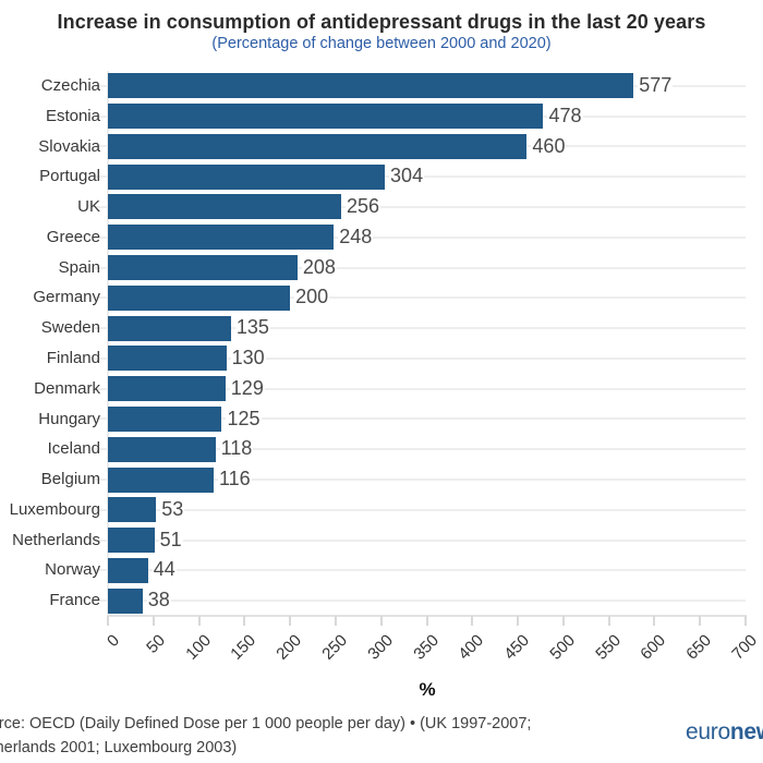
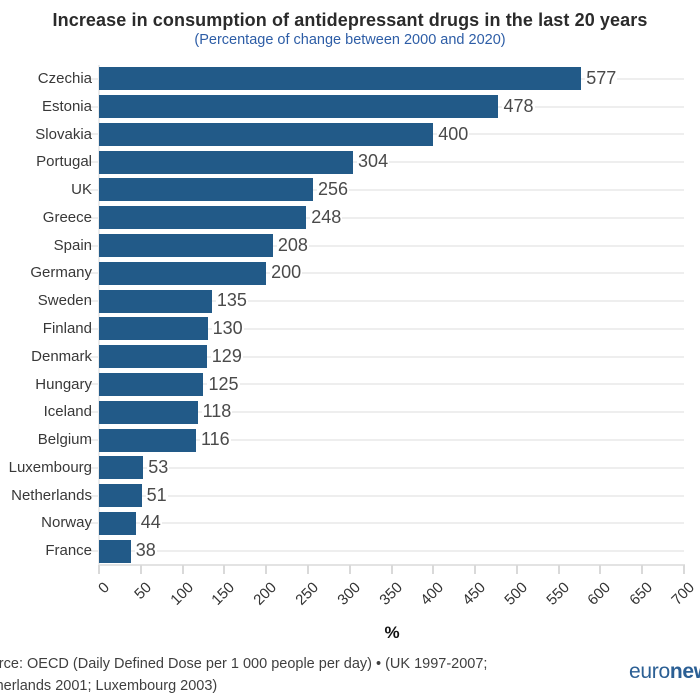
Slovakia: 460 -> 400
